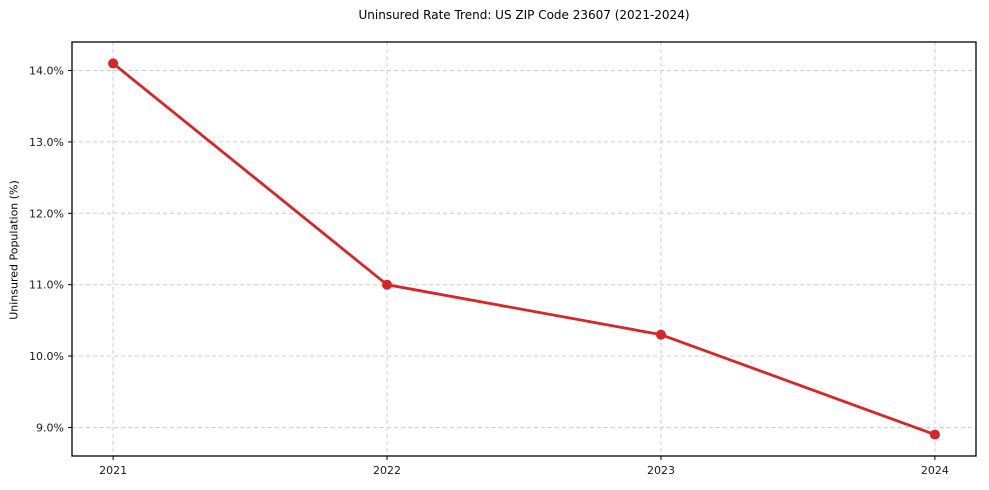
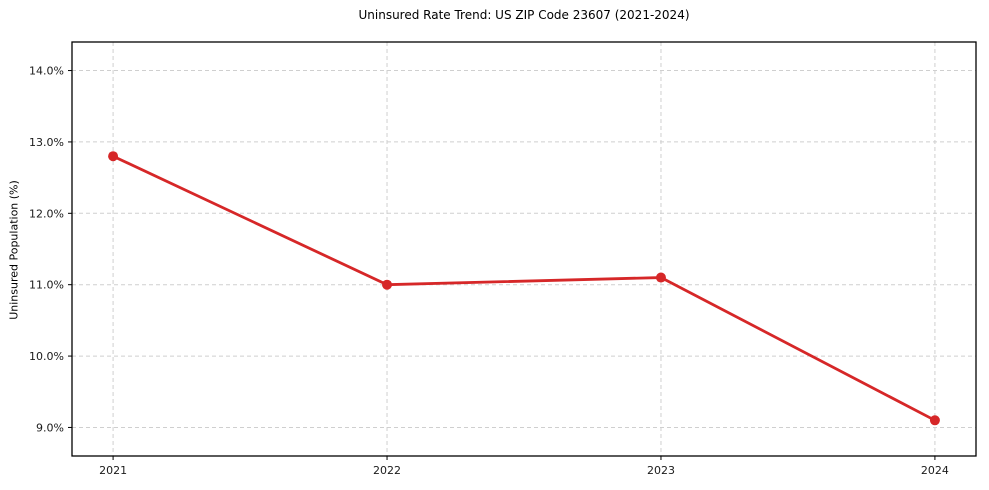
2021: 14.1% -> 12.8%
2023: 10.3% -> 11.1%
2024: 8.9% -> 9.1%
